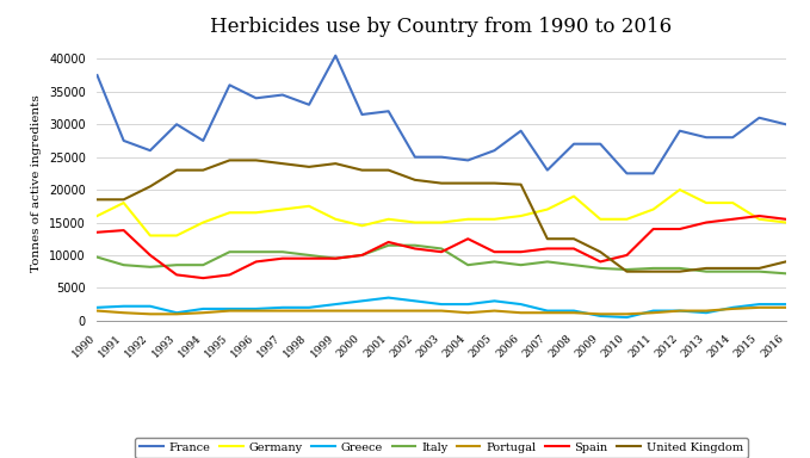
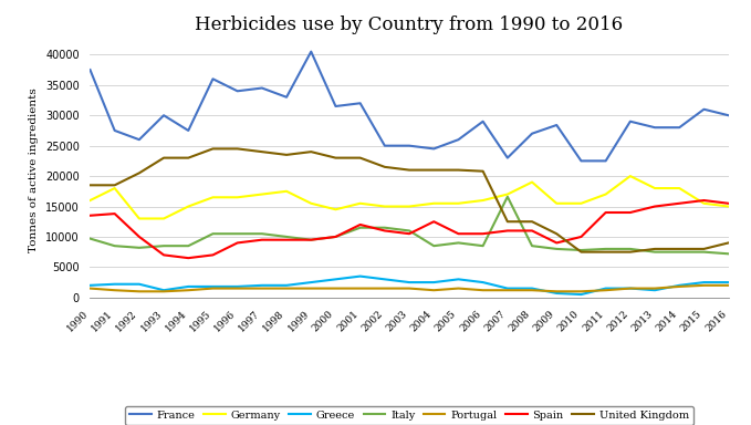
Italy/2007: 9000 -> 16600
France/2009: 27000 -> 28400
